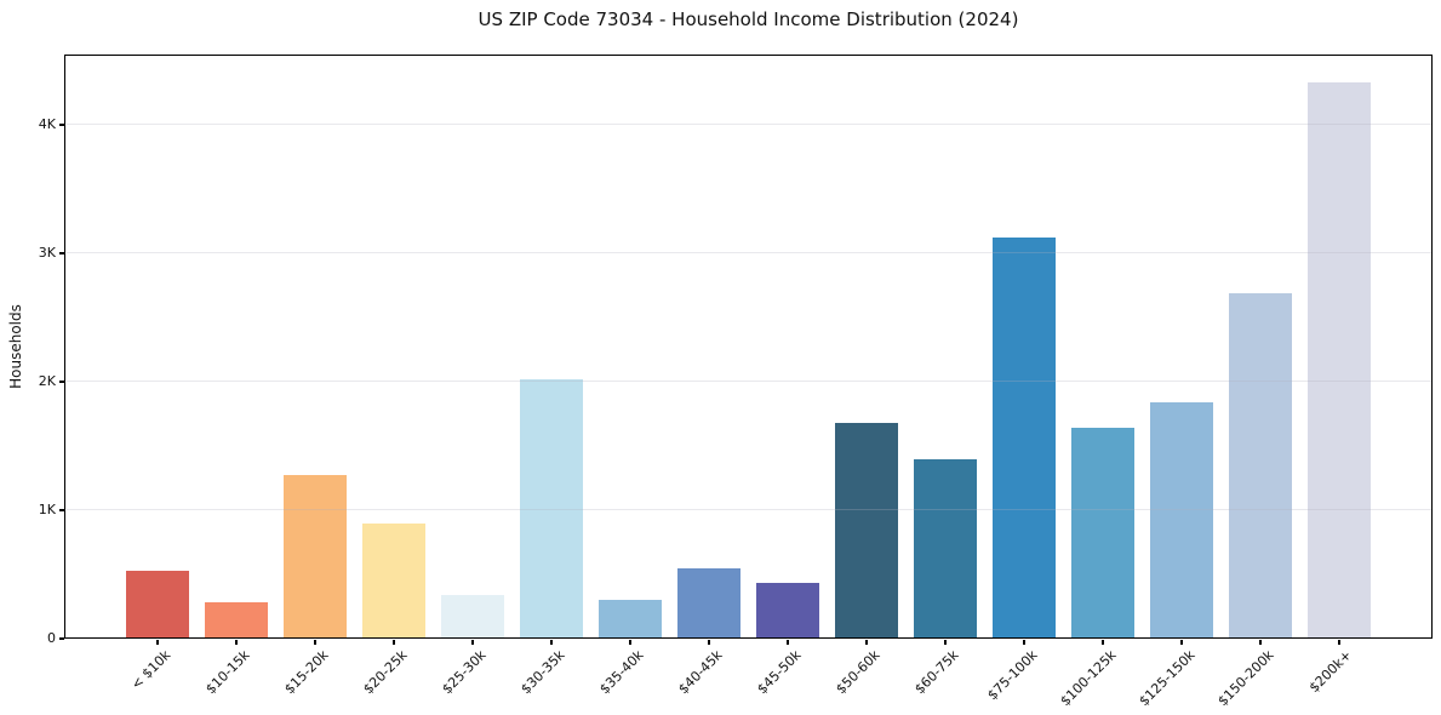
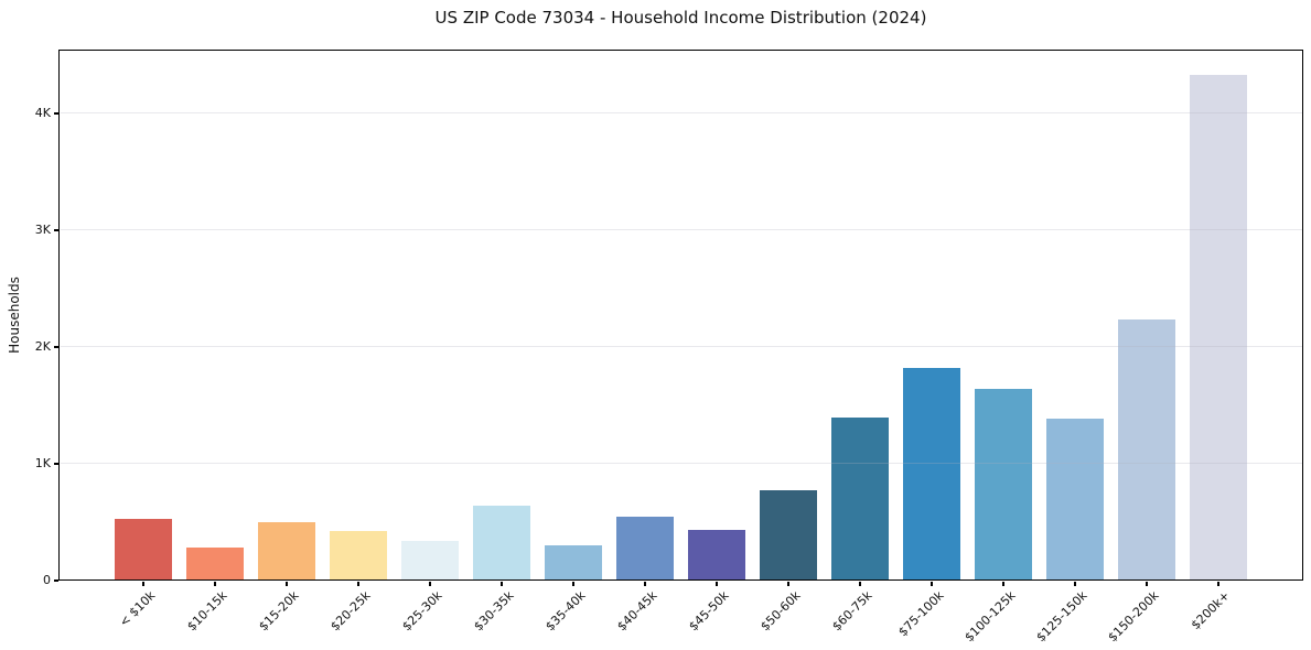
$15-20k: 1.27K -> 0.50K
$20-25k: 0.90K -> 0.42K
$30-35k: 2.02K -> 0.64K
$50-60k: 1.68K -> 0.77K
$75-100k: 3.12K -> 1.82K
$125-150k: 1.84K -> 1.39K
$150-200k: 2.69K -> 2.24K
